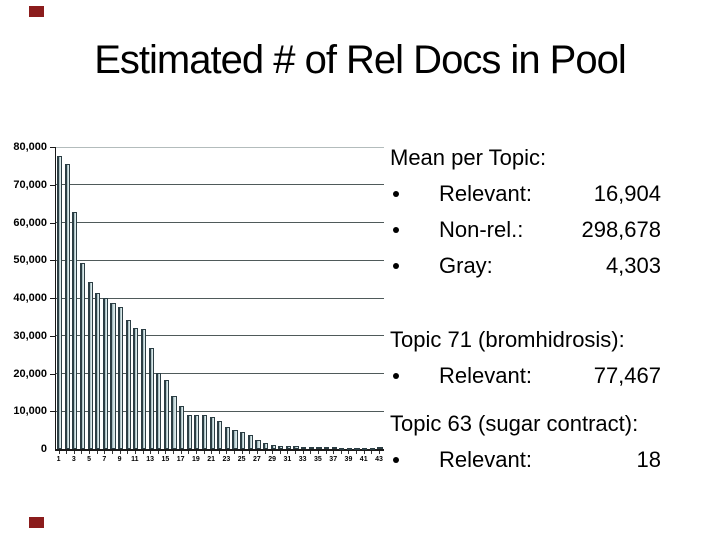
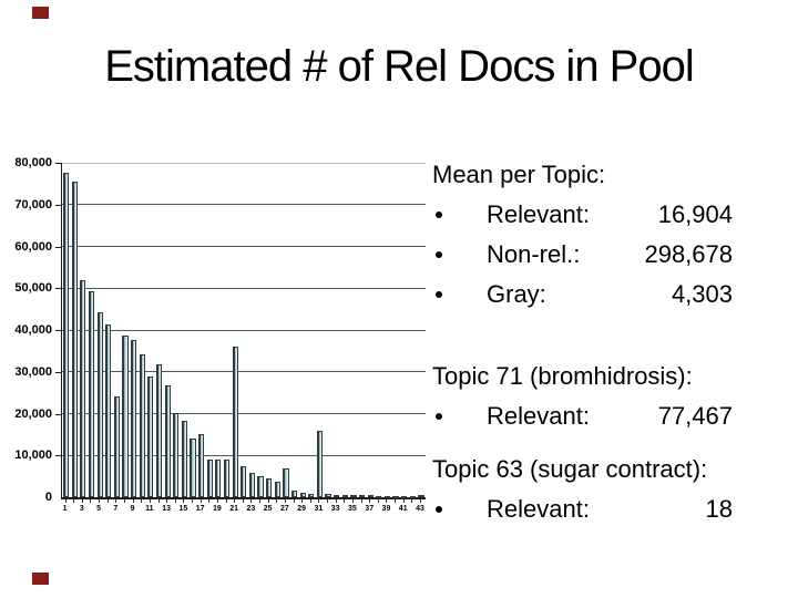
3: 63000 -> 52000
7: 40000 -> 24000
11: 32000 -> 29000
17: 11000 -> 15000
21: 9000 -> 36000
27: 2000 -> 7000
31: 1000 -> 16000
